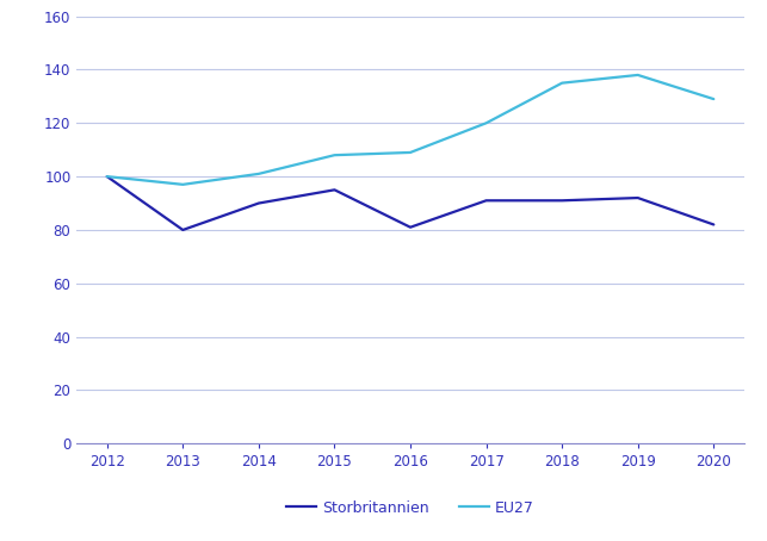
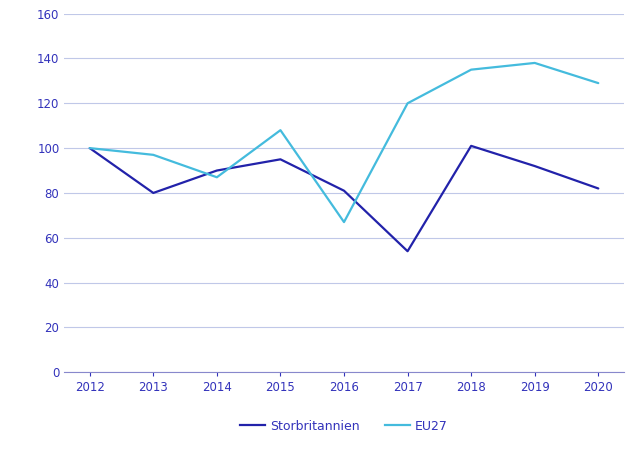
EU27/2014: 101 -> 87
EU27/2016: 109 -> 67
Storbritannien/2017: 91 -> 54
Storbritannien/2018: 91 -> 101
